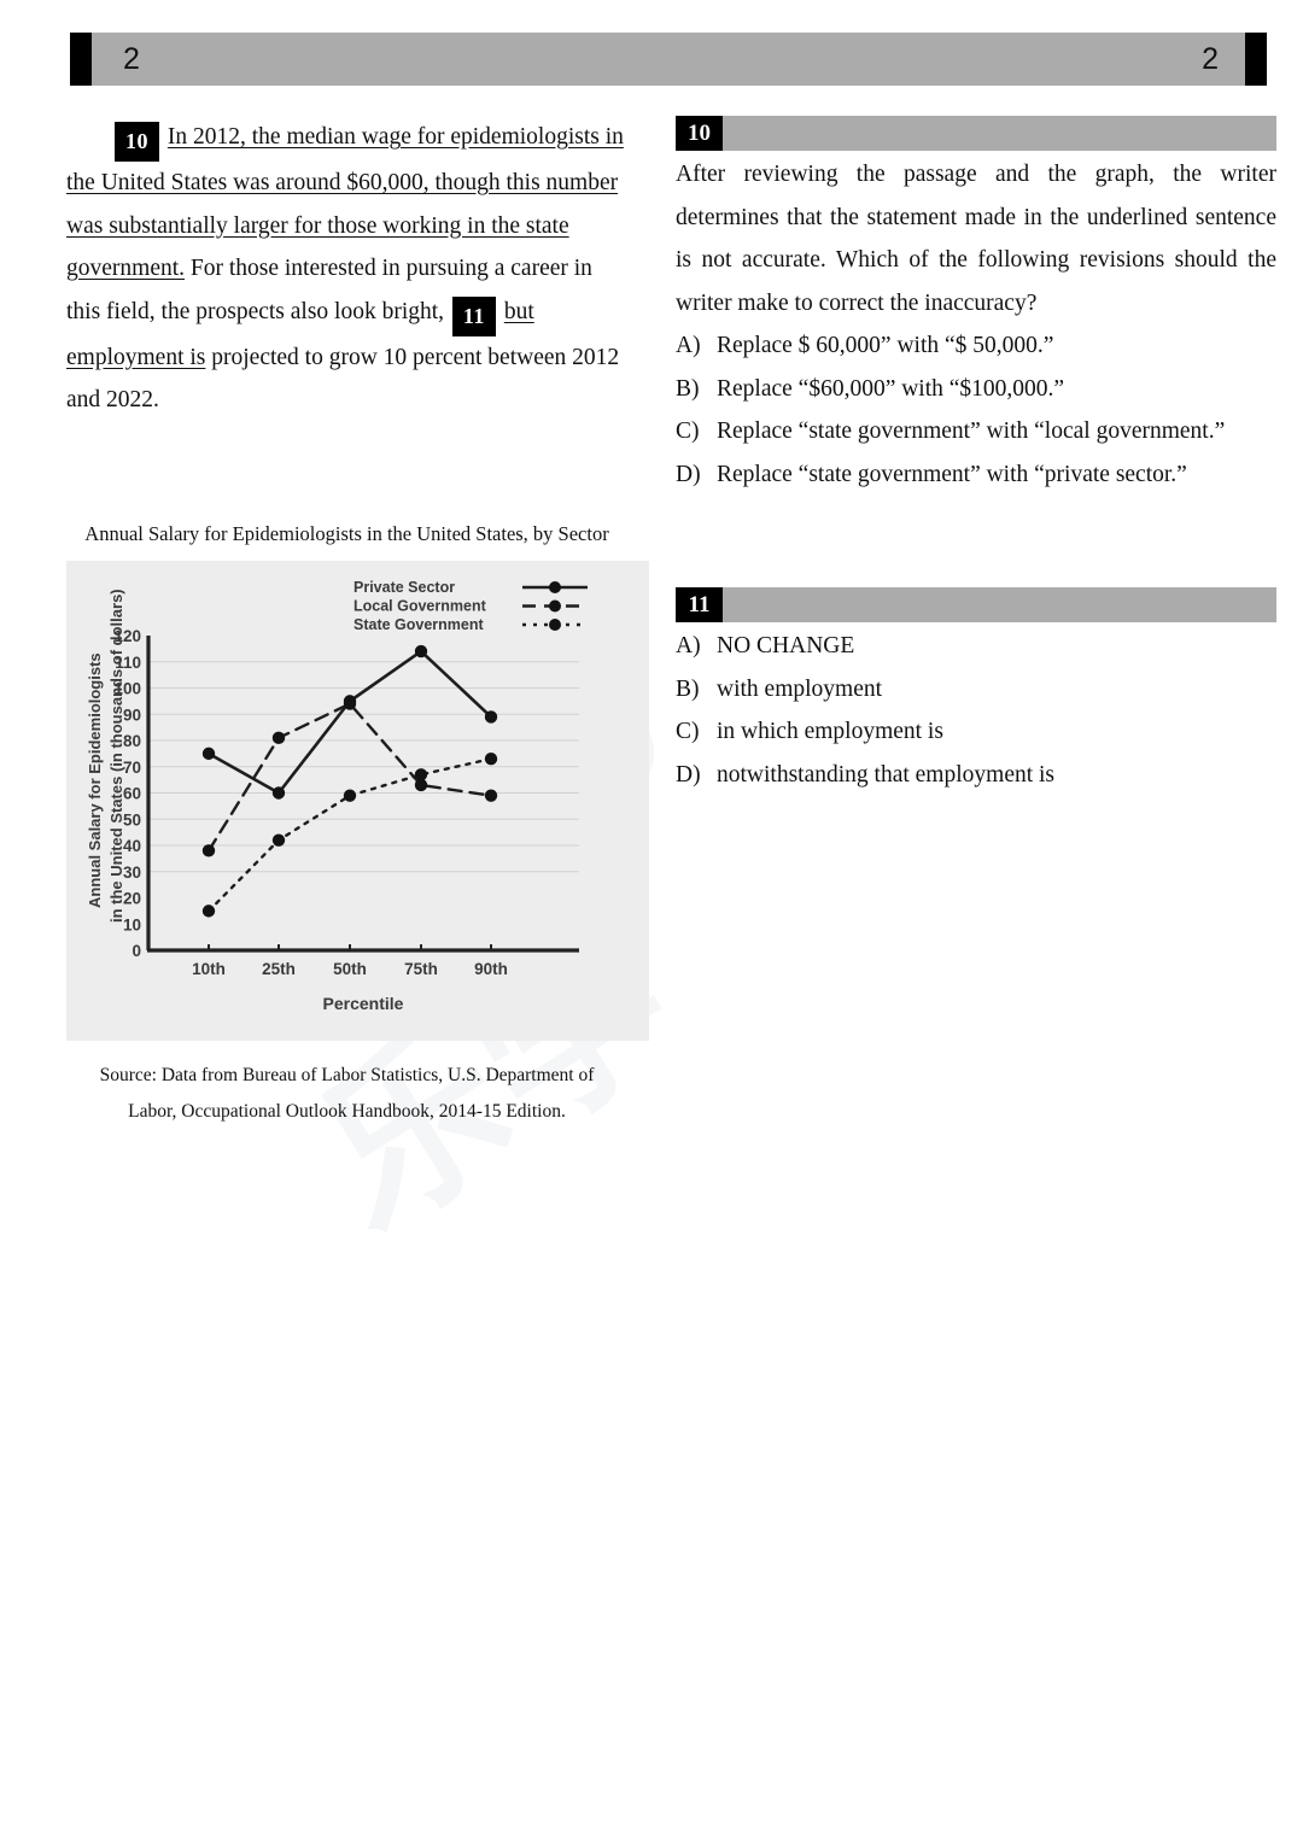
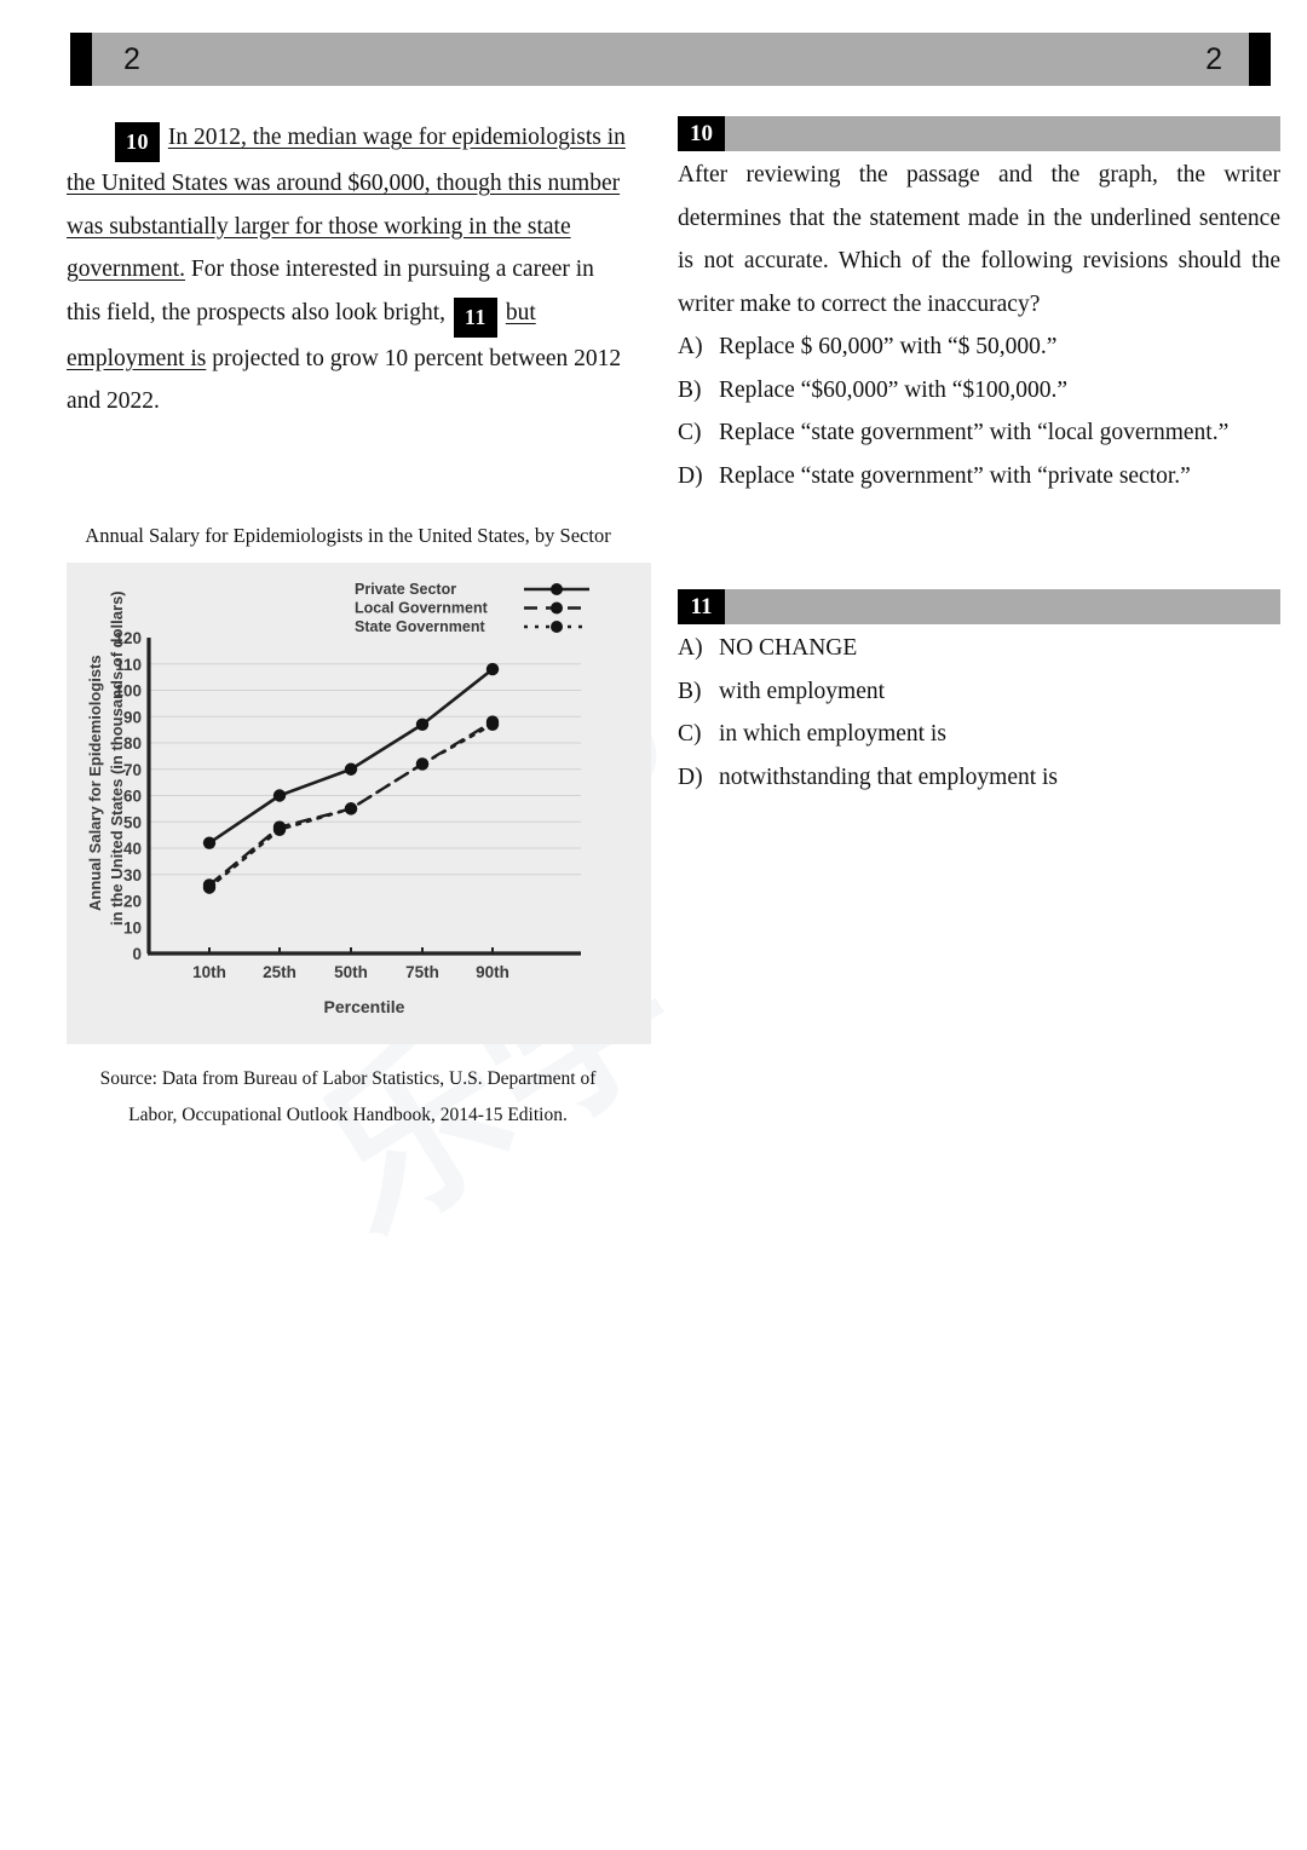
Private Sector/10th: 75 -> 42
Local Government/10th: 38 -> 26
State Government/10th: 15 -> 25
Local Government/25th: 81 -> 48
State Government/25th: 42 -> 47
Private Sector/50th: 95 -> 70
Local Government/50th: 94 -> 55
State Government/50th: 59 -> 55
Private Sector/75th: 114 -> 87
Local Government/75th: 63 -> 72
State Government/75th: 67 -> 72
Private Sector/90th: 89 -> 108
Local Government/90th: 59 -> 88
State Government/90th: 73 -> 87
